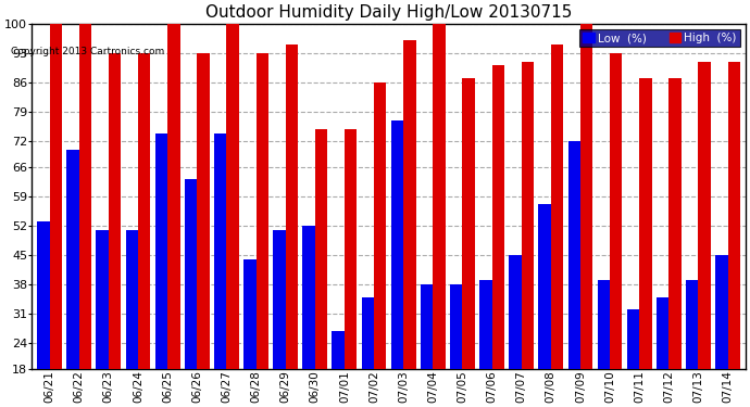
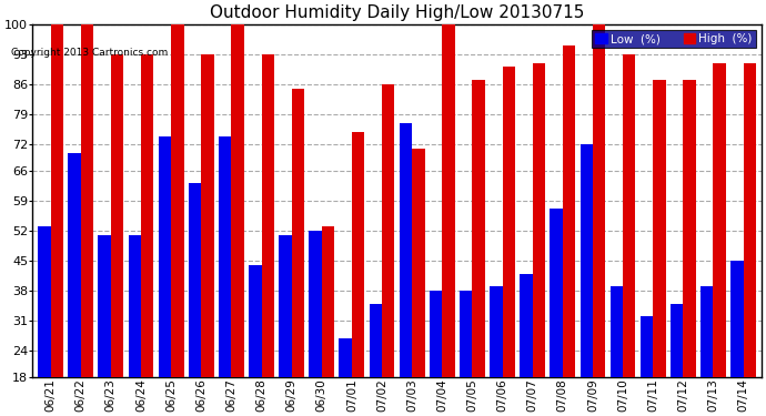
High (%)/06/29: 95 -> 85
High (%)/06/30: 75 -> 53
High (%)/07/03: 96 -> 71
Low (%)/07/07: 45 -> 42
